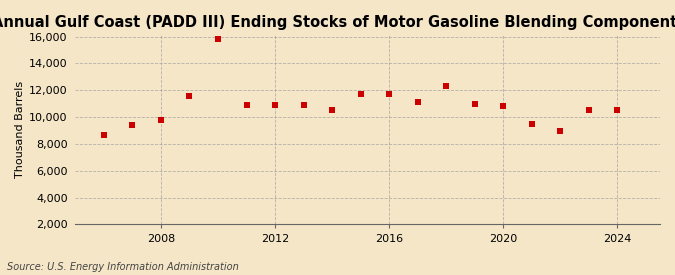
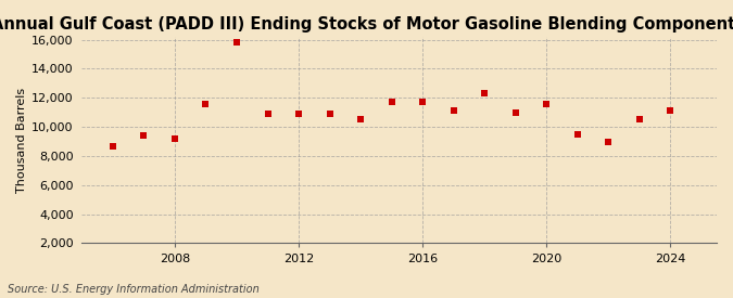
2008: 9,800 -> 9,200
2020: 10,800 -> 11,600
2024: 10,500 -> 11,100
